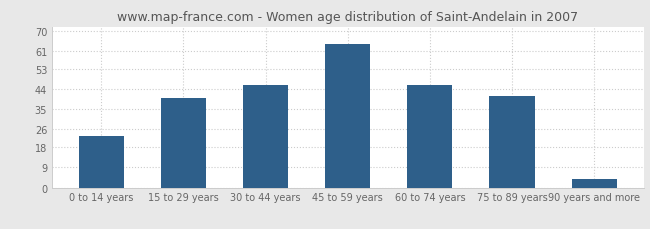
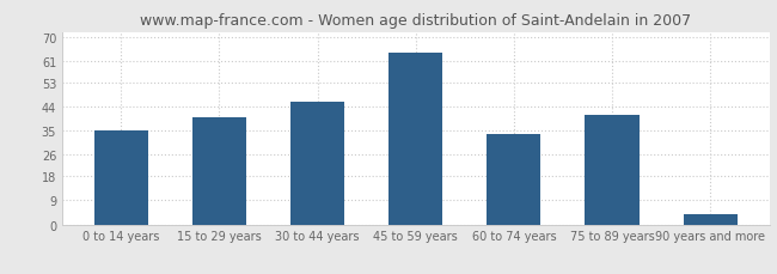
0 to 14 years: 23 -> 35
60 to 74 years: 46 -> 34
